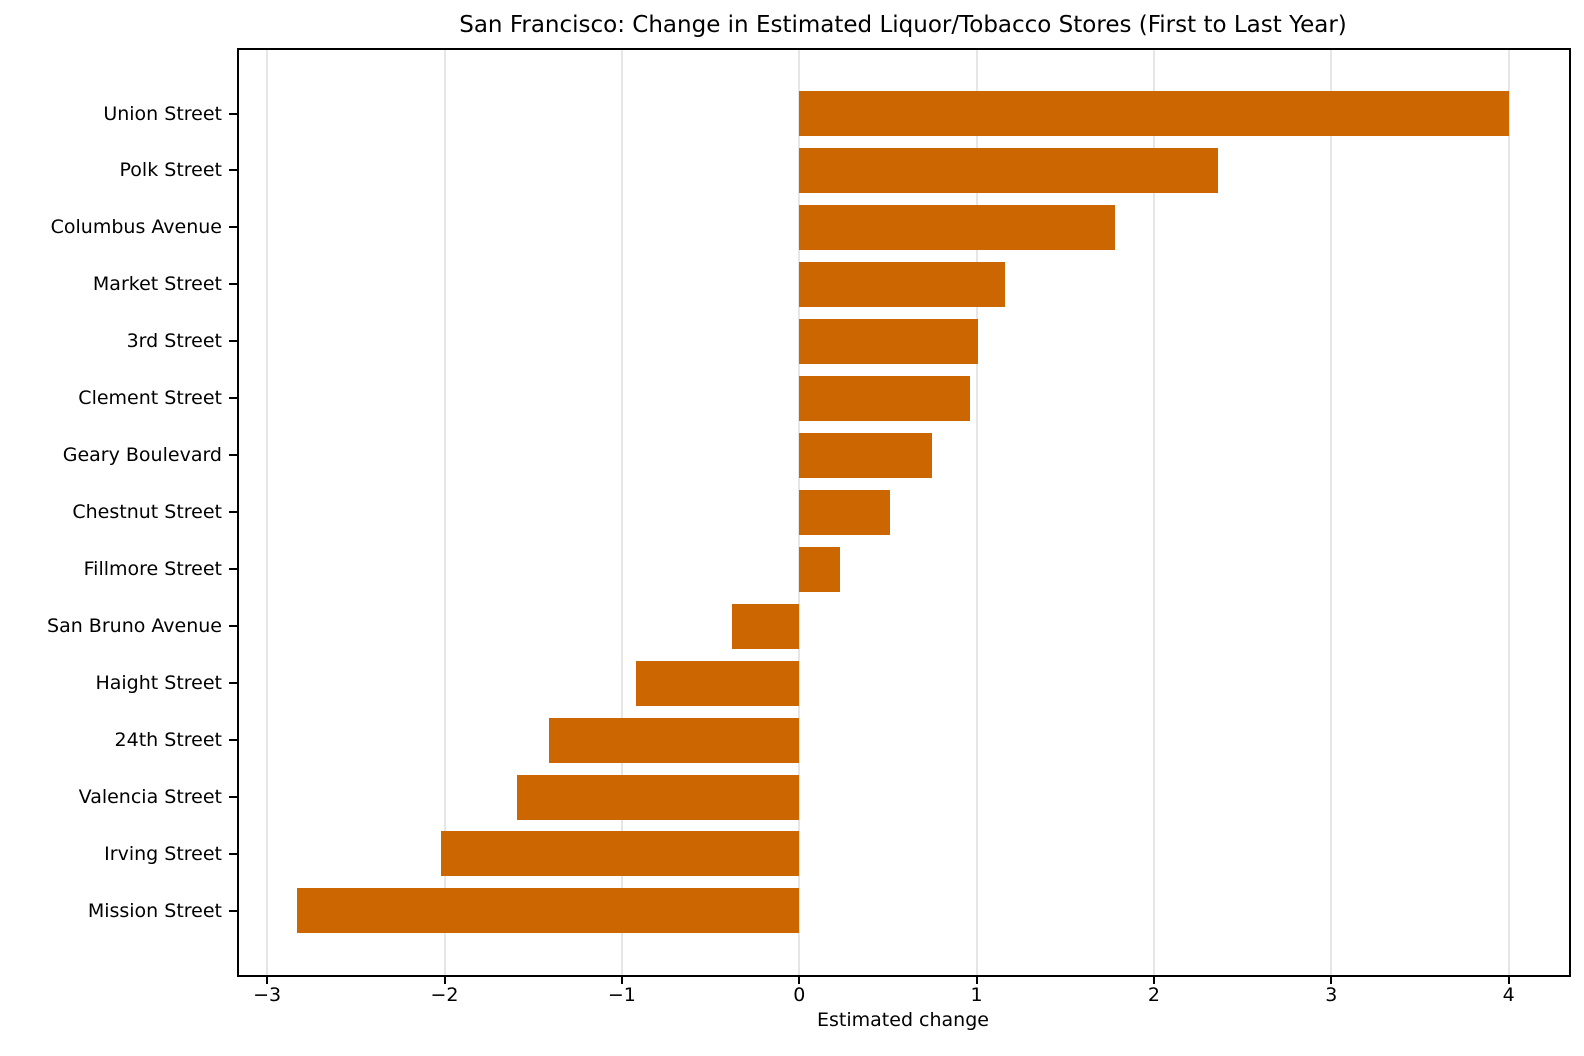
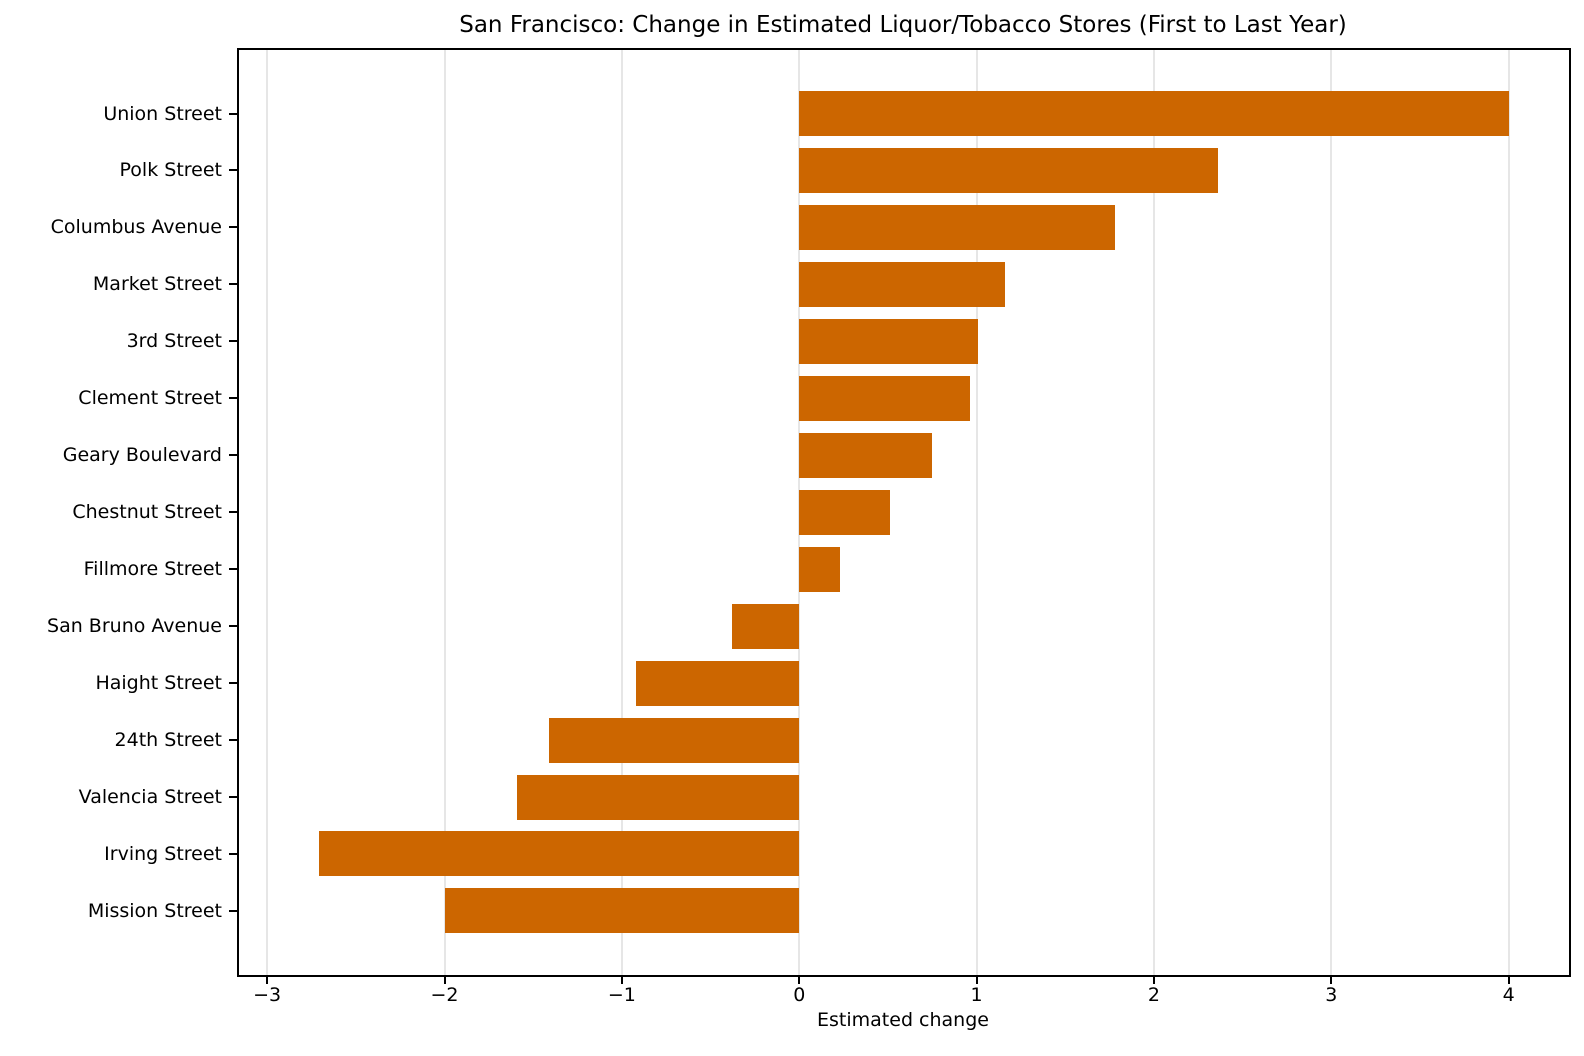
Irving Street: -2.02 -> -2.71
Mission Street: -2.83 -> -2.00
